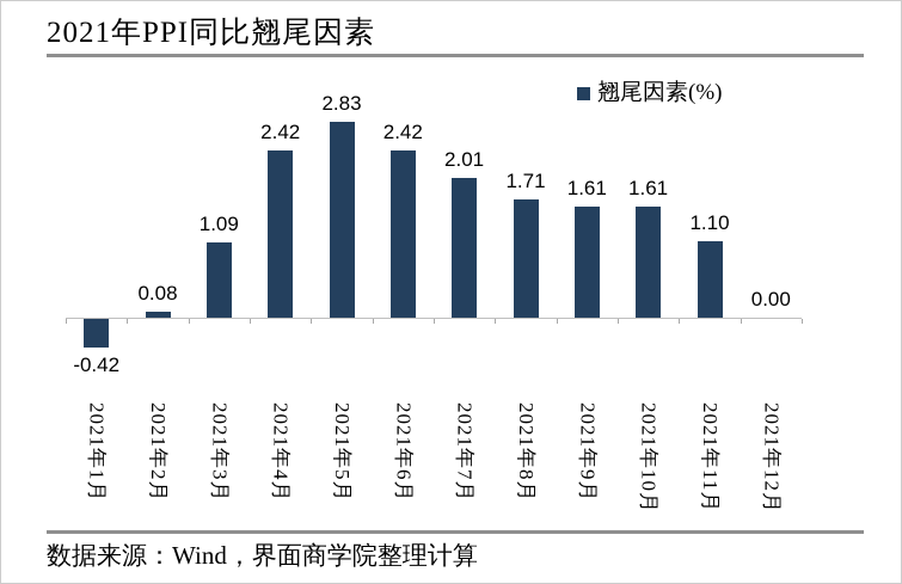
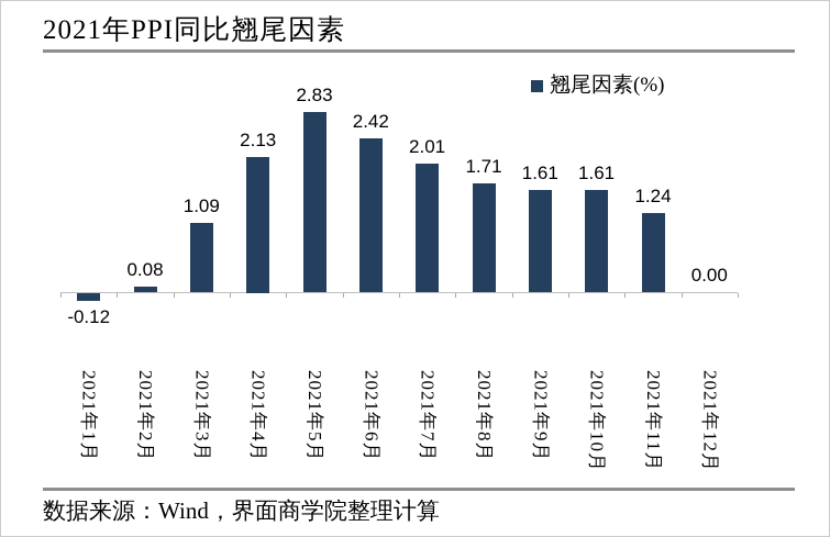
2021年1月: -0.42 -> -0.12
2021年4月: 2.42 -> 2.13
2021年11月: 1.10 -> 1.24
